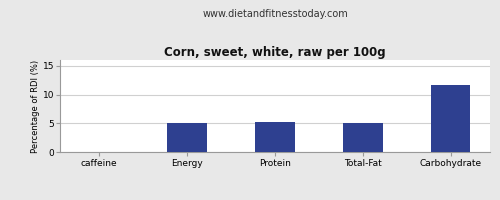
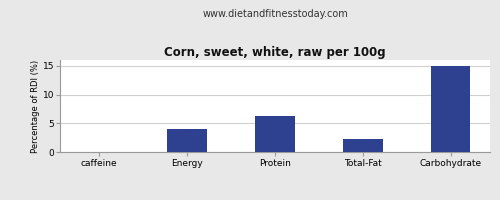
Energy: 5.0 -> 4.0
Protein: 5.2 -> 6.3
Total-Fat: 5.0 -> 2.2
Carbohydrate: 11.6 -> 15.0
